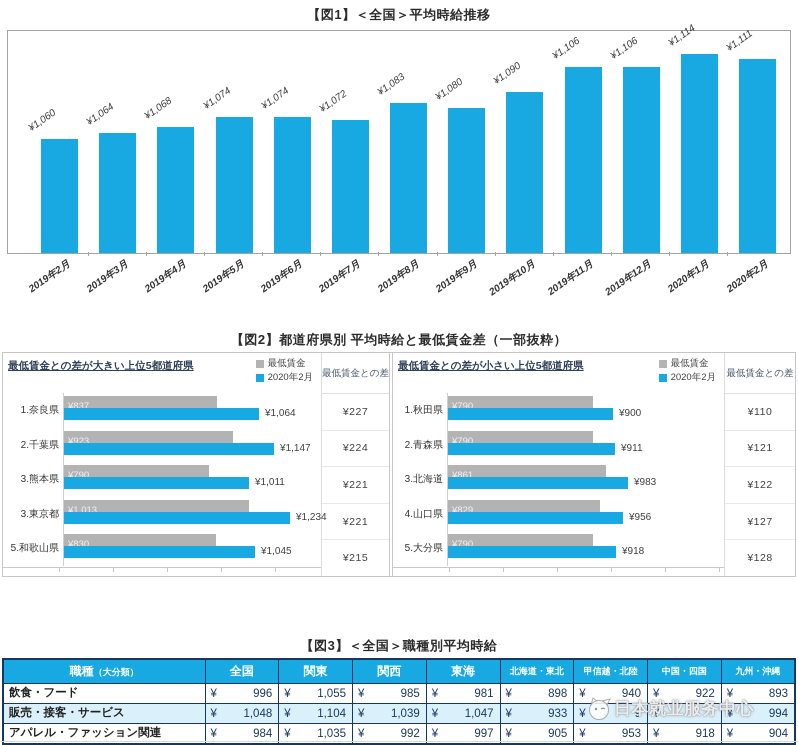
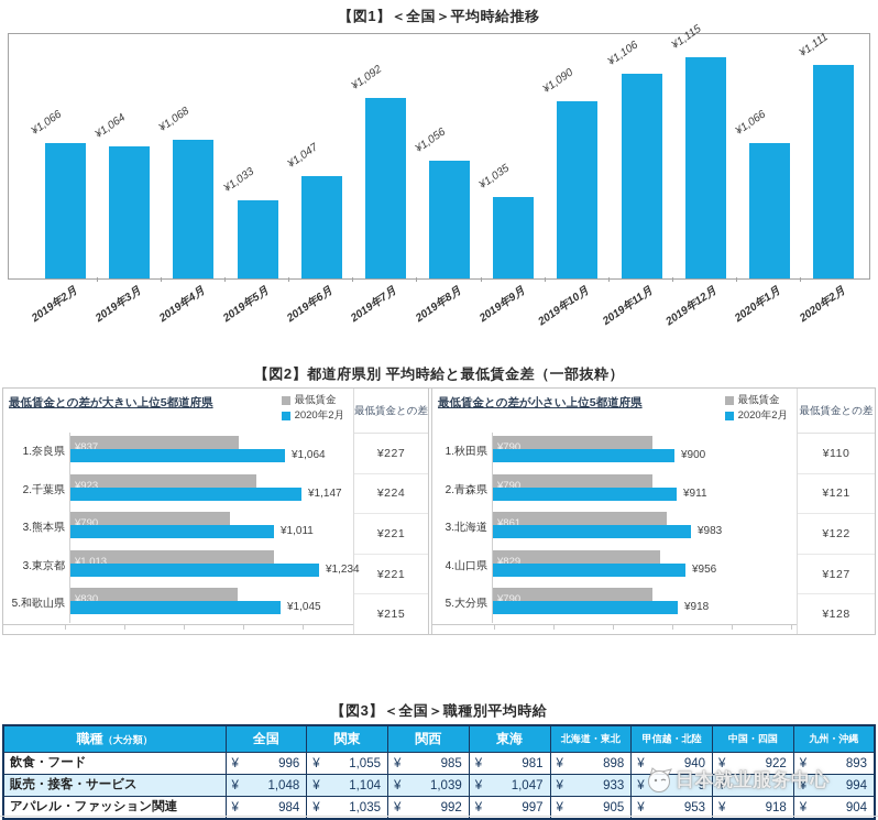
【図1】＜全国＞平均時給推移/2019年2月: ¥1,060 -> ¥1,066
【図1】＜全国＞平均時給推移/2019年5月: ¥1,074 -> ¥1,033
【図1】＜全国＞平均時給推移/2019年6月: ¥1,074 -> ¥1,047
【図1】＜全国＞平均時給推移/2019年7月: ¥1,072 -> ¥1,092
【図1】＜全国＞平均時給推移/2019年8月: ¥1,083 -> ¥1,056
【図1】＜全国＞平均時給推移/2019年9月: ¥1,080 -> ¥1,035
【図1】＜全国＞平均時給推移/2019年12月: ¥1,106 -> ¥1,115
【図1】＜全国＞平均時給推移/2020年1月: ¥1,114 -> ¥1,066
